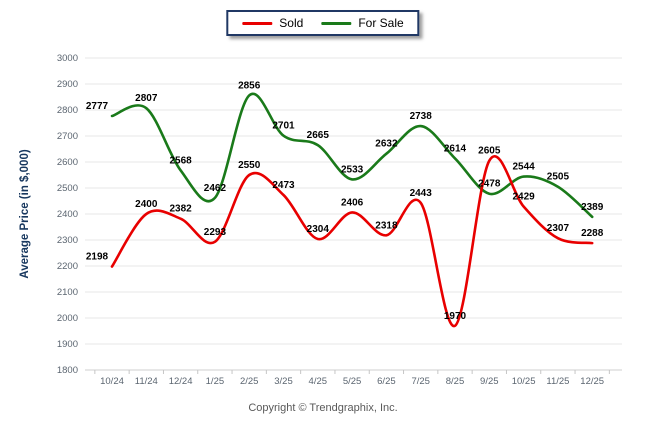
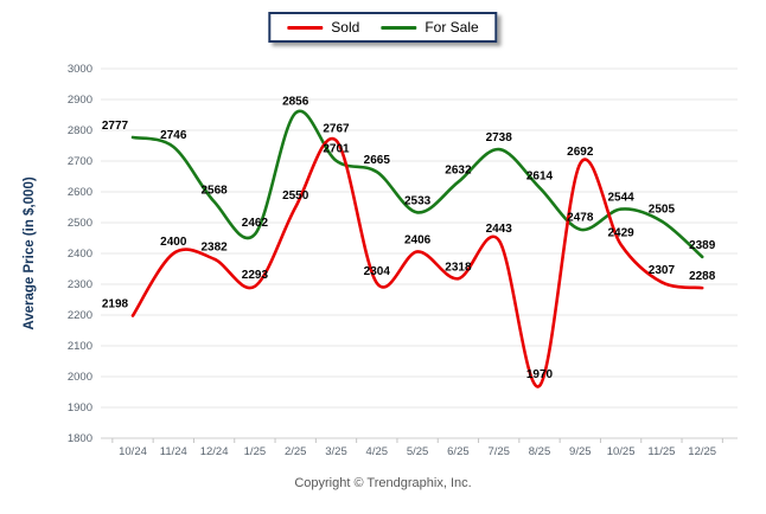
For Sale/11/24: 2807 -> 2746
Sold/3/25: 2473 -> 2767
Sold/9/25: 2605 -> 2692
